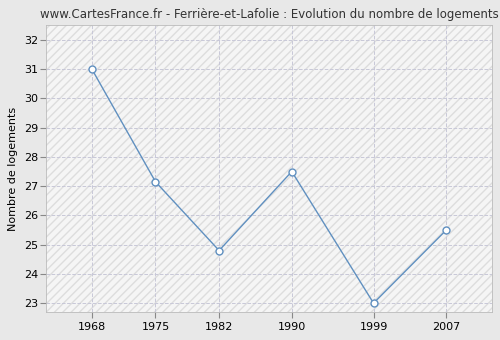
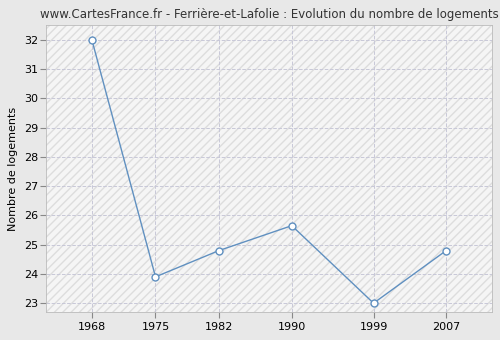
1968: 31.00 -> 32.00
1975: 27.15 -> 23.90
1990: 27.50 -> 25.65
2007: 25.50 -> 24.80
